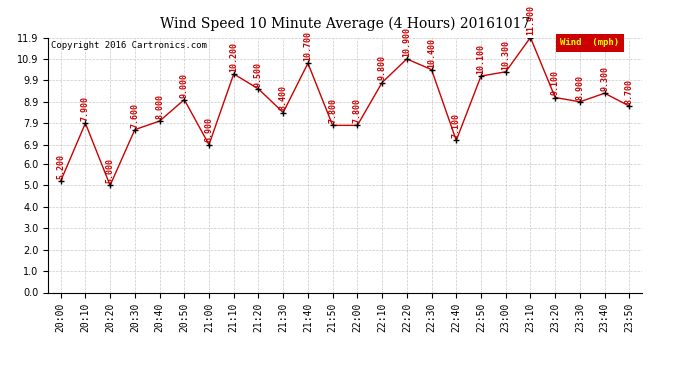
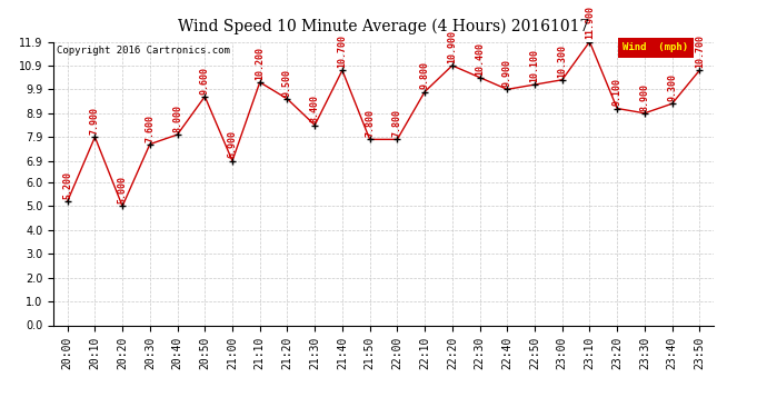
20:50: 9.000 -> 9.600
22:40: 7.100 -> 9.900
23:50: 8.700 -> 10.700
